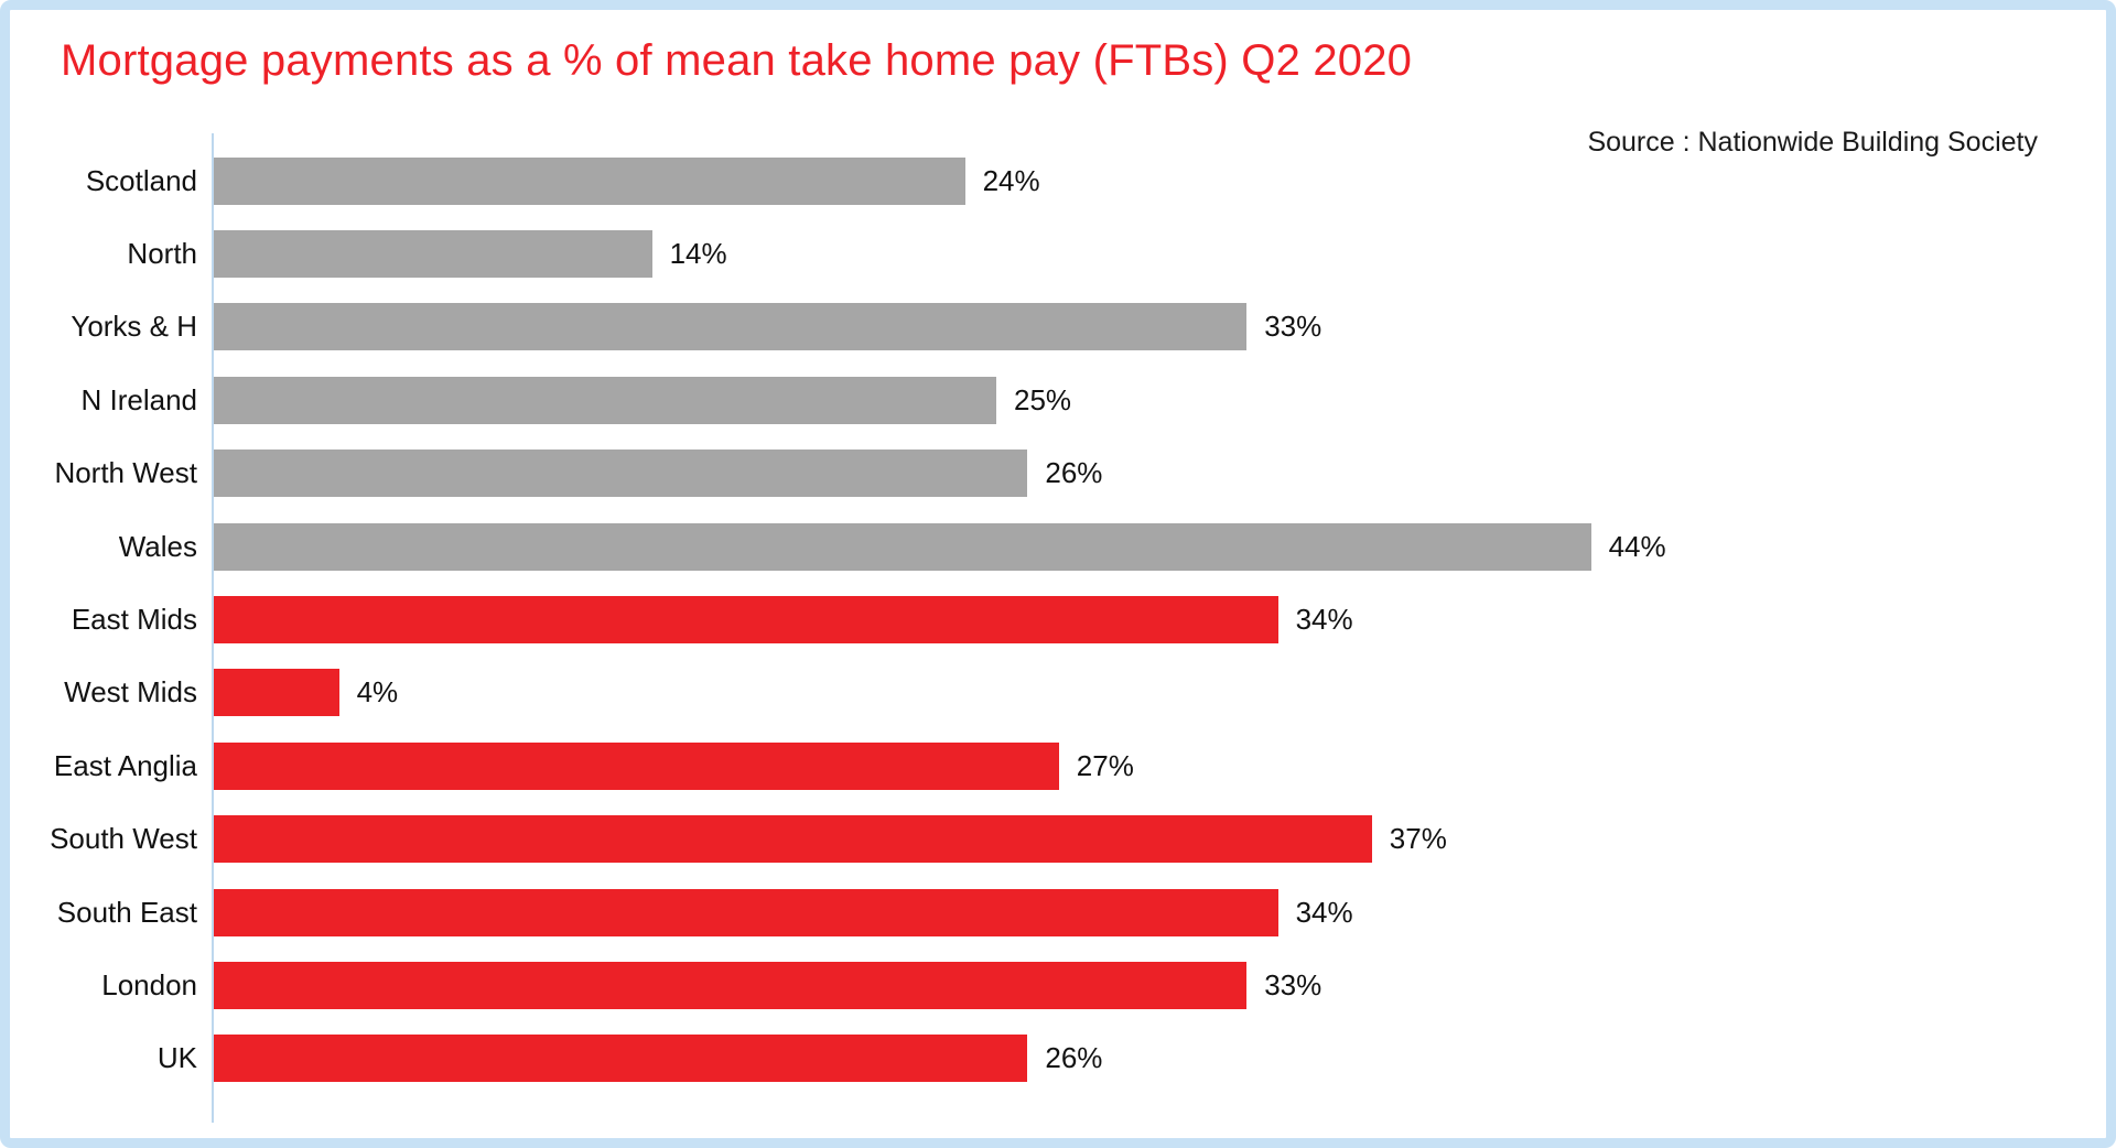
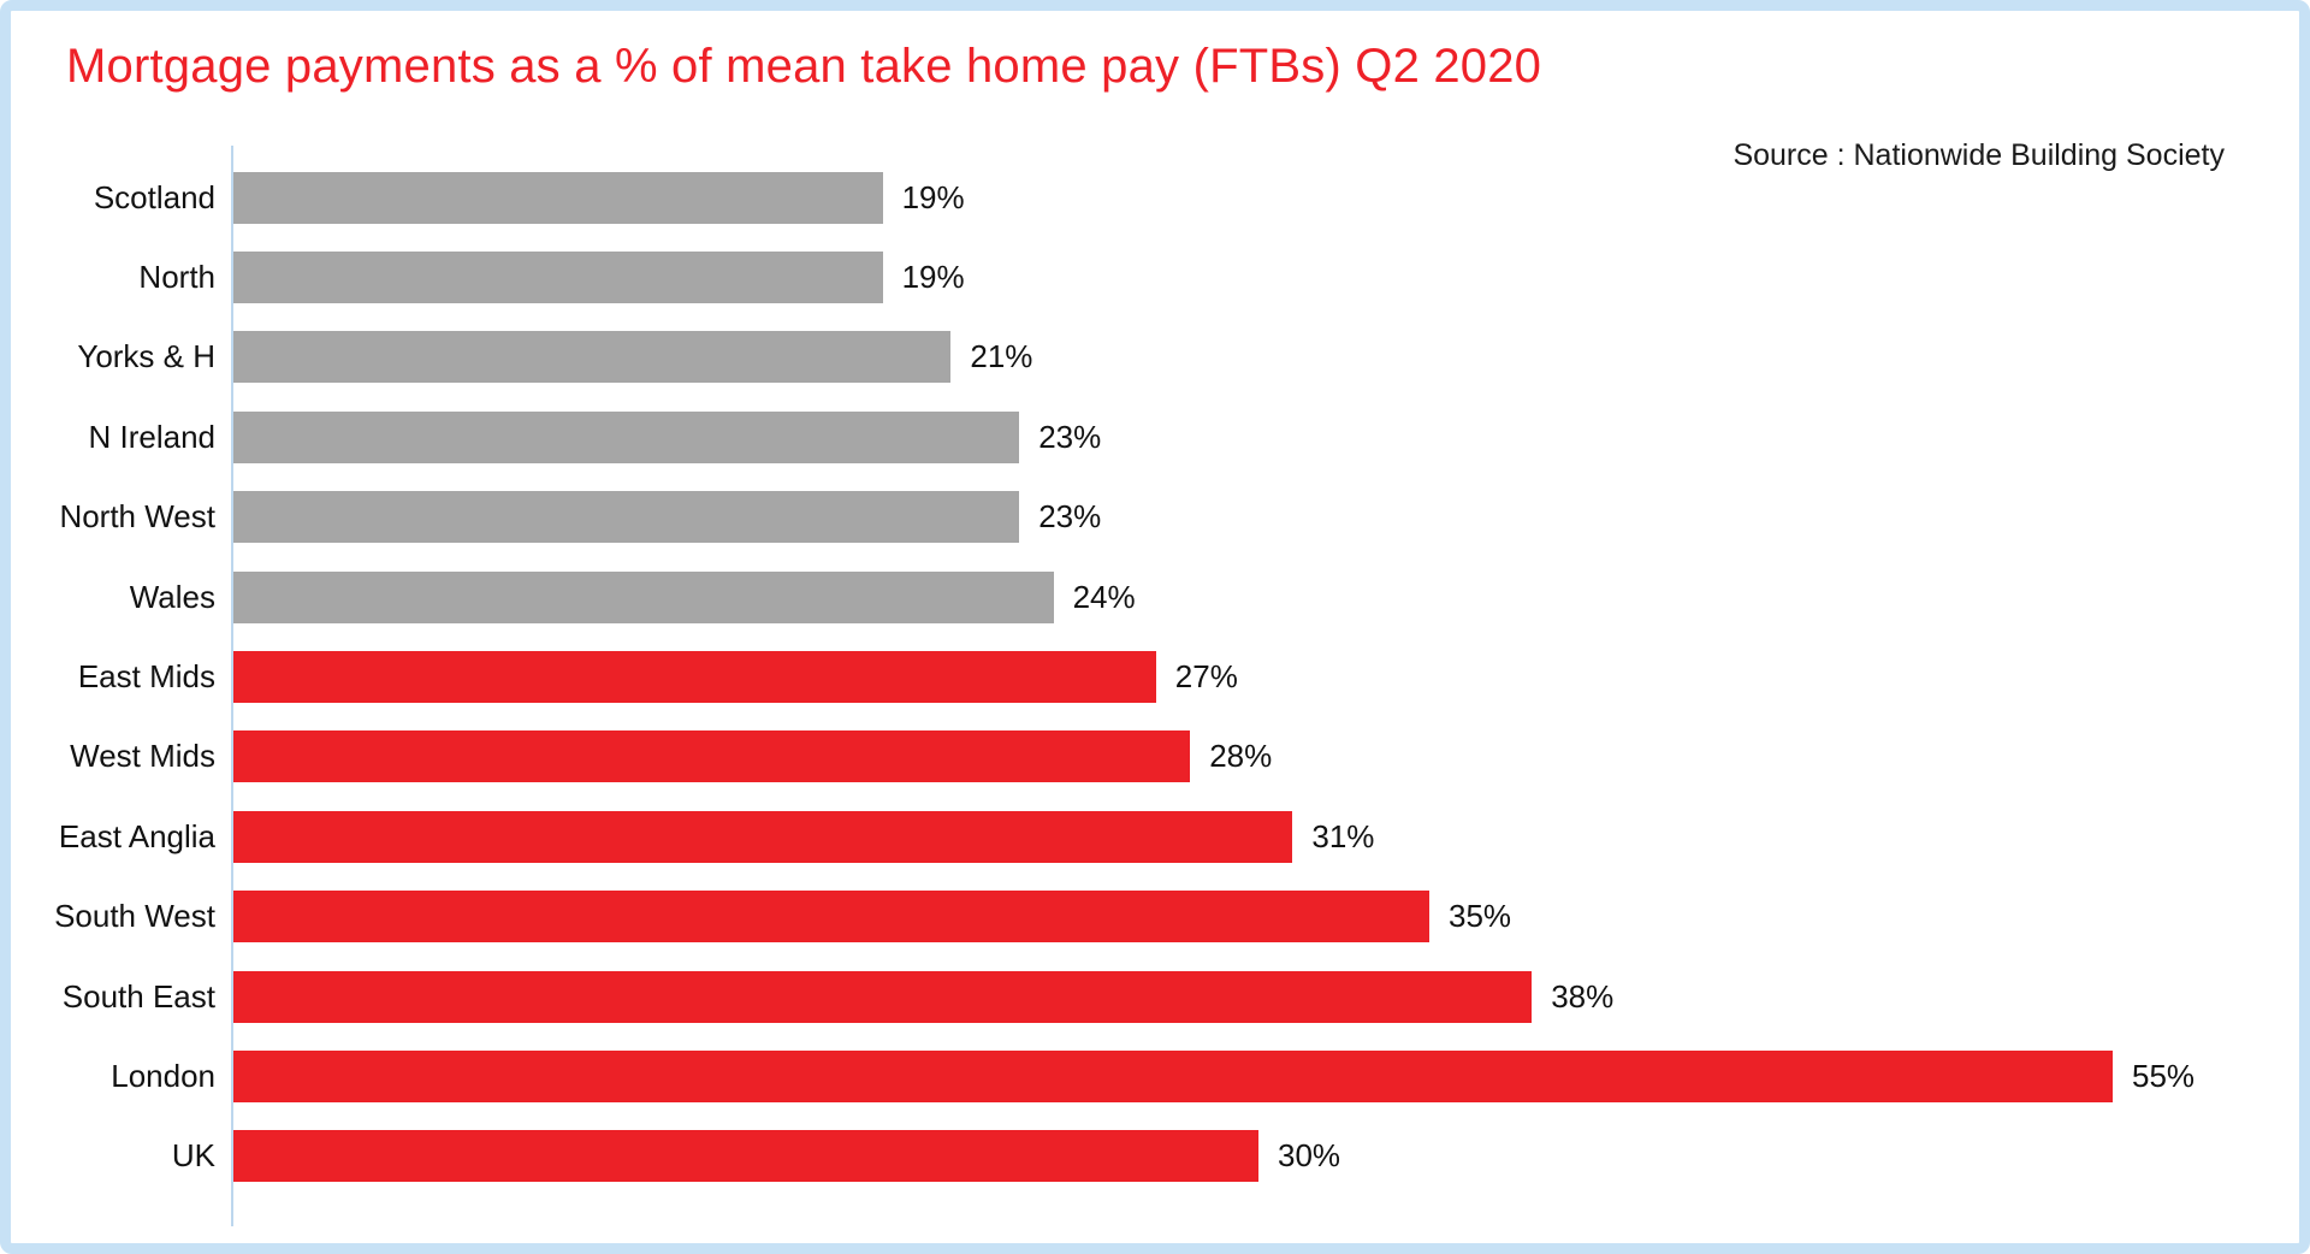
Scotland: 24% -> 19%
North: 14% -> 19%
Yorks & H: 33% -> 21%
N Ireland: 25% -> 23%
North West: 26% -> 23%
Wales: 44% -> 24%
East Mids: 34% -> 27%
West Mids: 4% -> 28%
East Anglia: 27% -> 31%
South West: 37% -> 35%
South East: 34% -> 38%
London: 33% -> 55%
UK: 26% -> 30%
